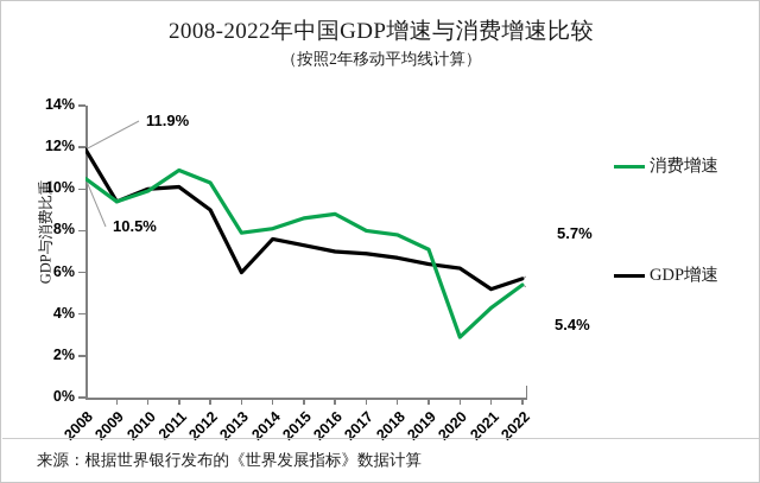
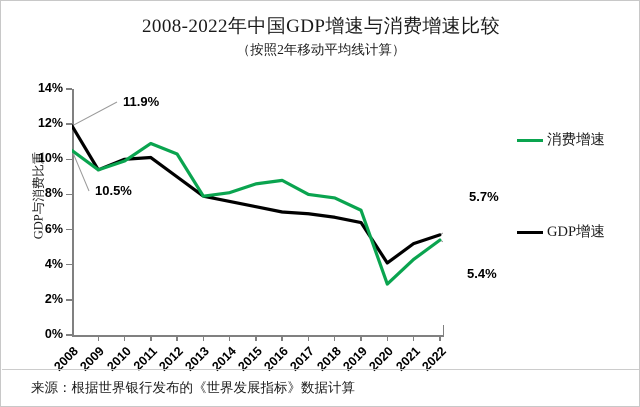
GDP增速/2013: 6.0% -> 7.9%
GDP增速/2020: 6.2% -> 4.1%
